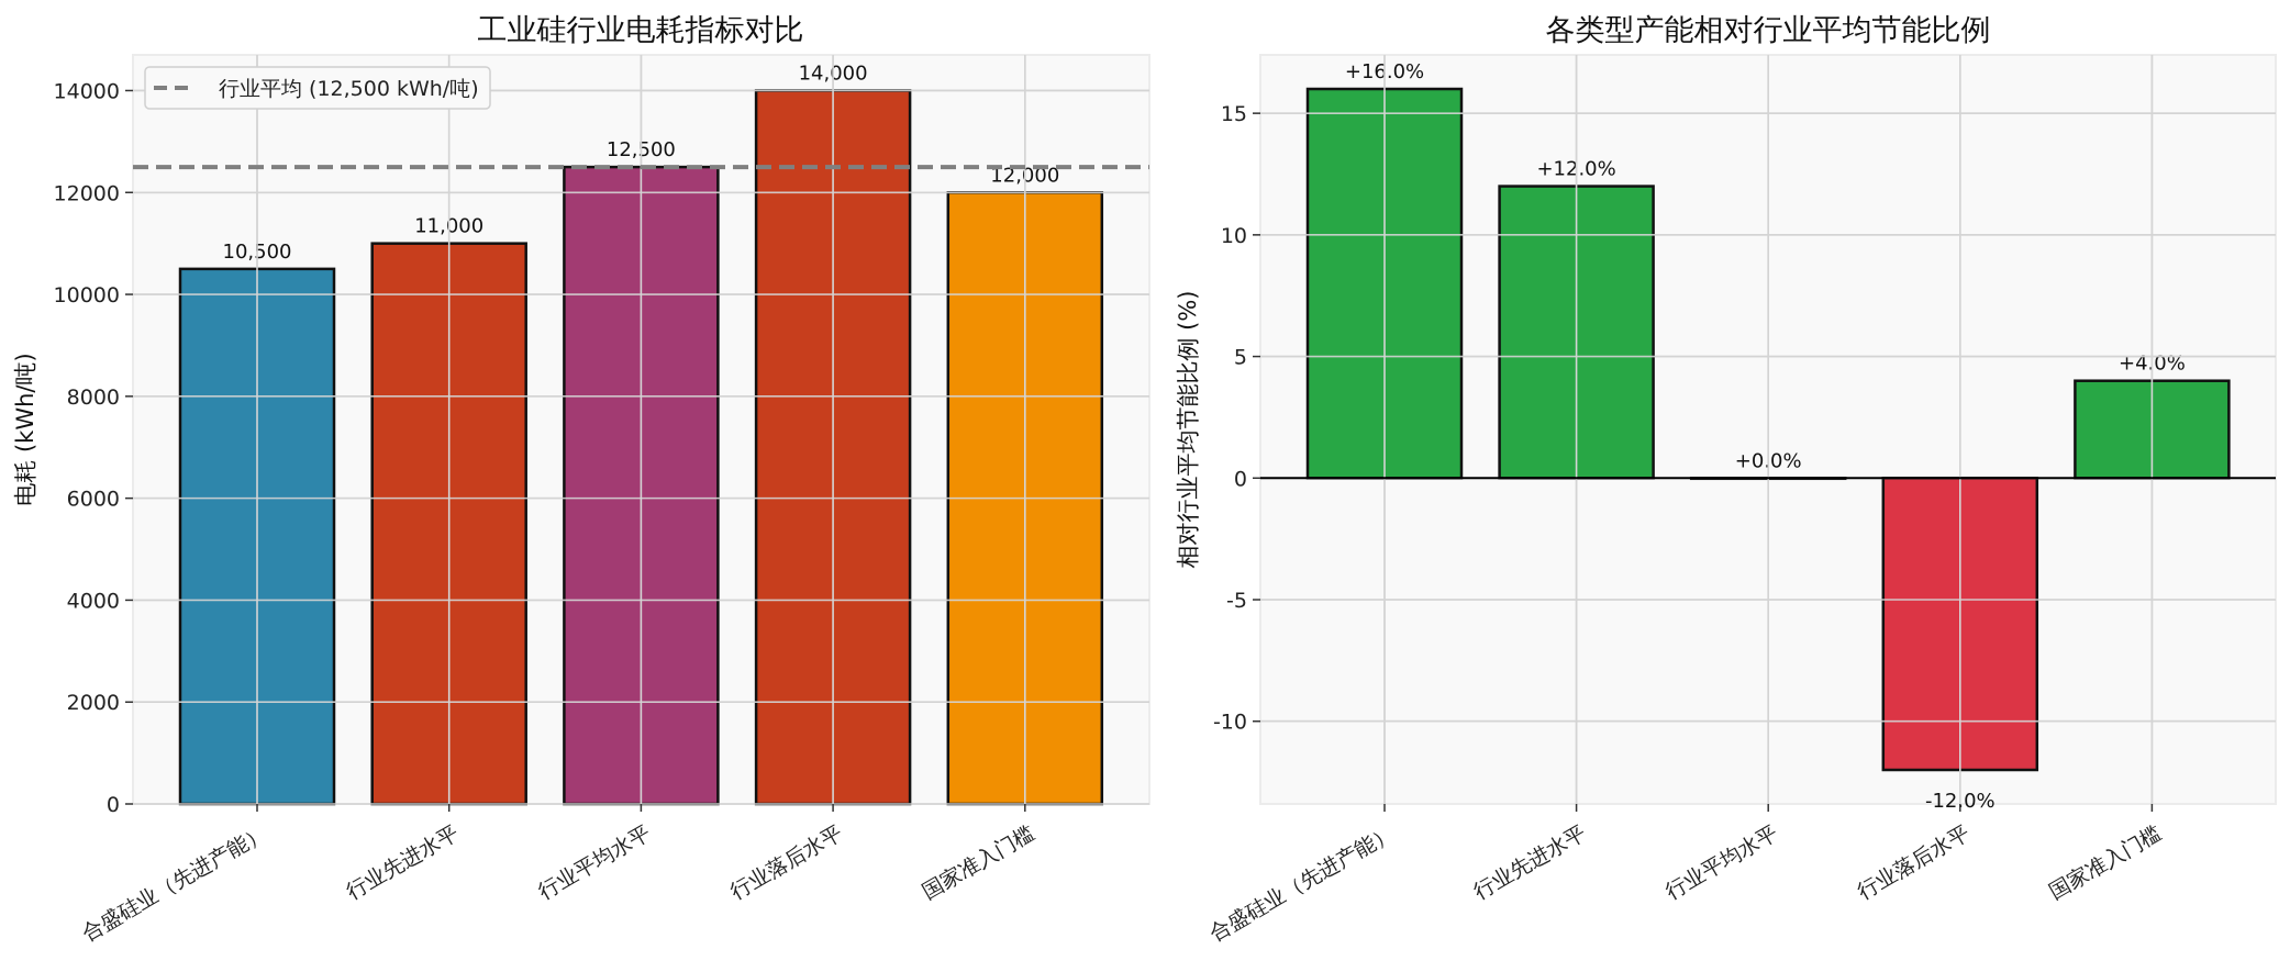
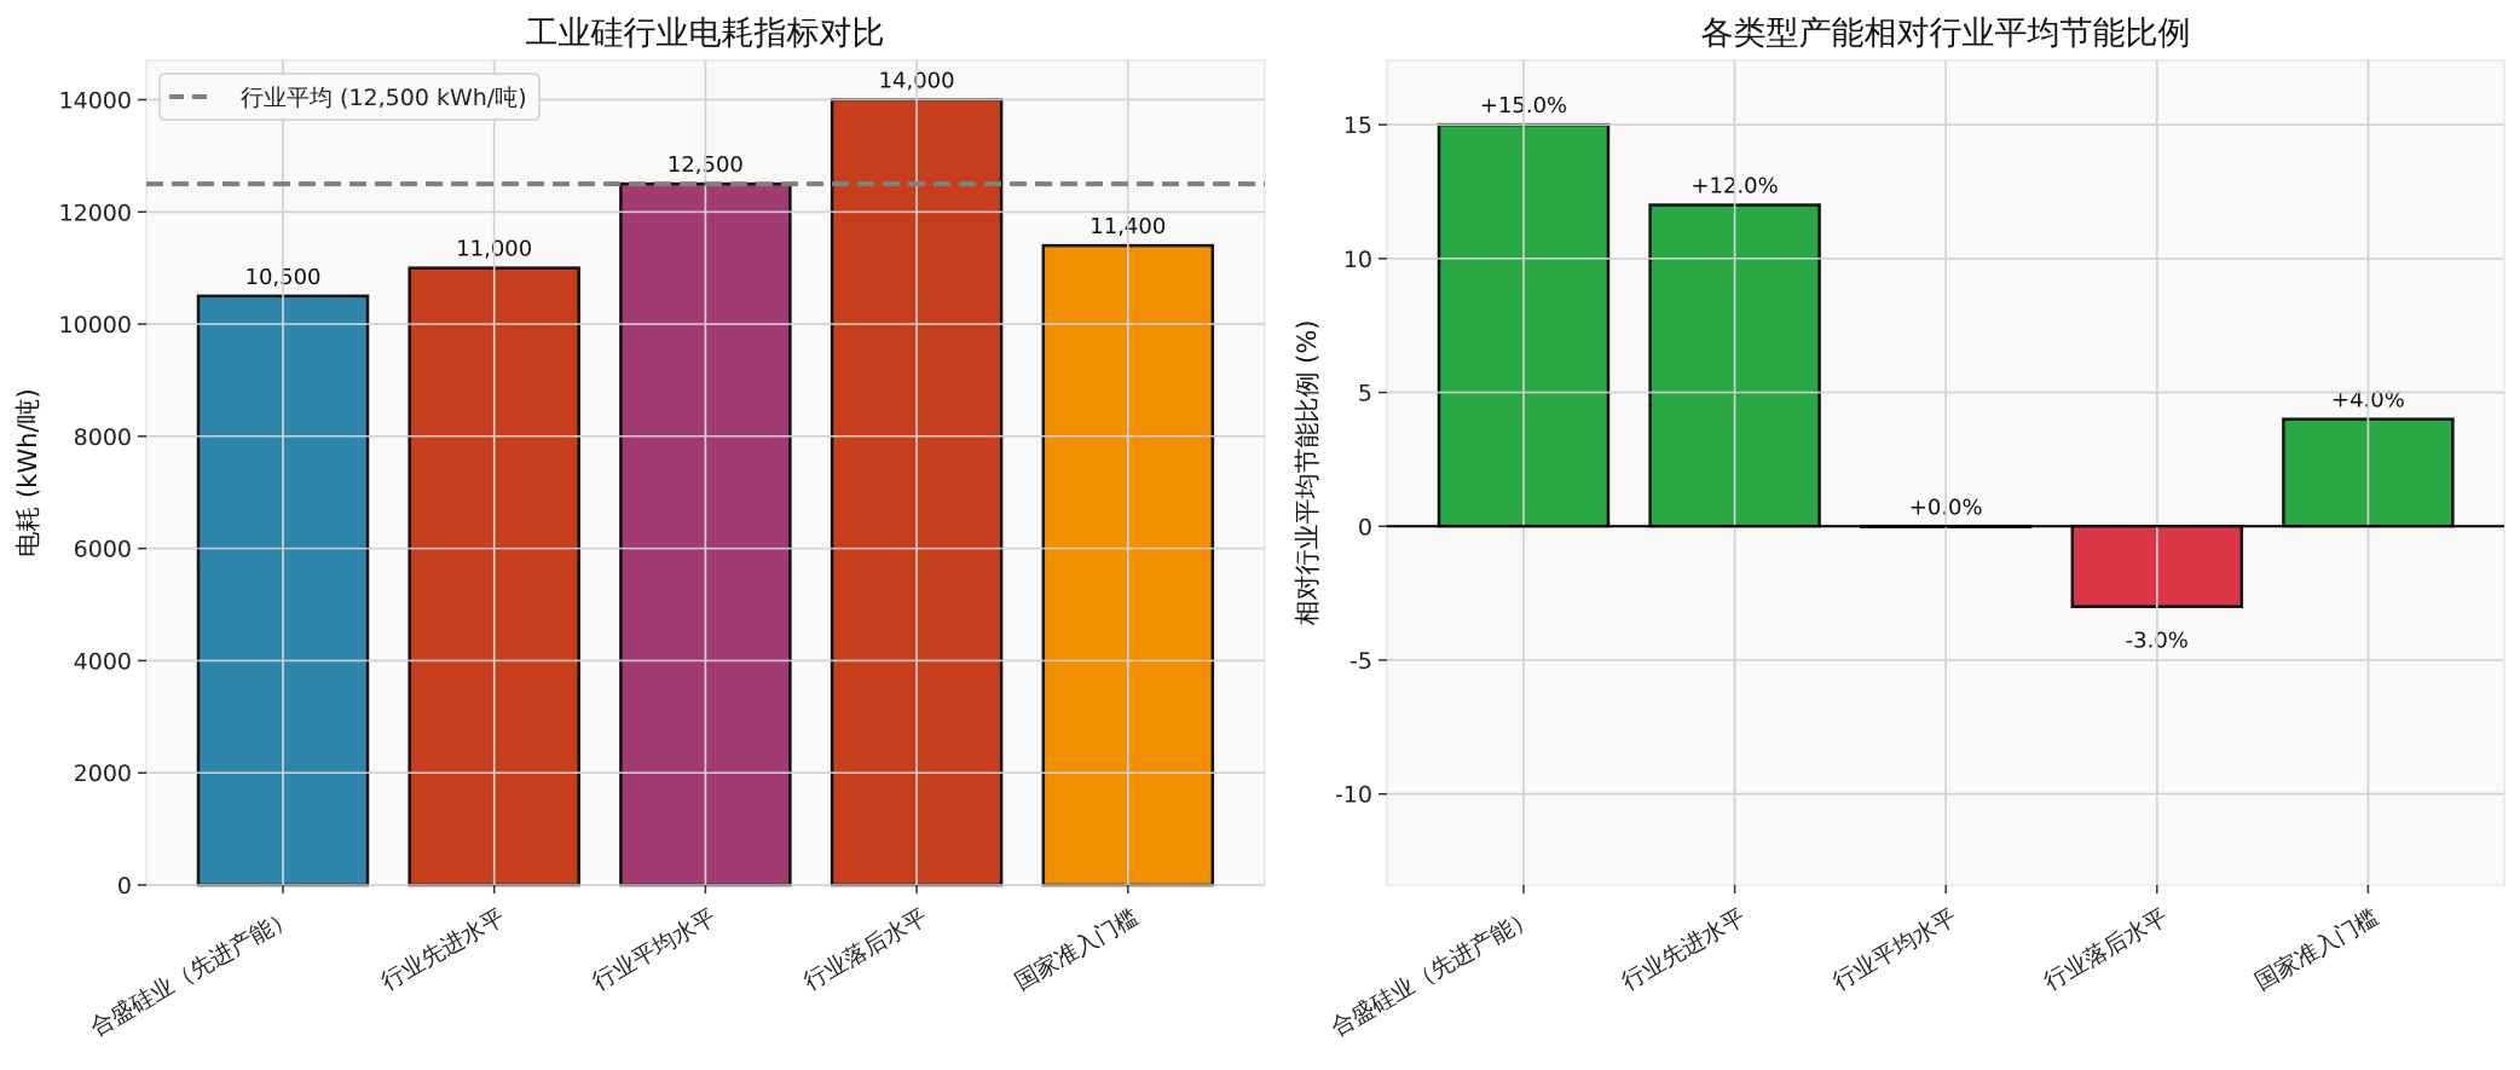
工业硅行业电耗指标对比/国家准入门槛: 12,000 -> 11,400
各类型产能相对行业平均节能比例/合盛硅业（先进产能）: +16.0% -> +15.0%
各类型产能相对行业平均节能比例/行业落后水平: -12.0% -> -3.0%
